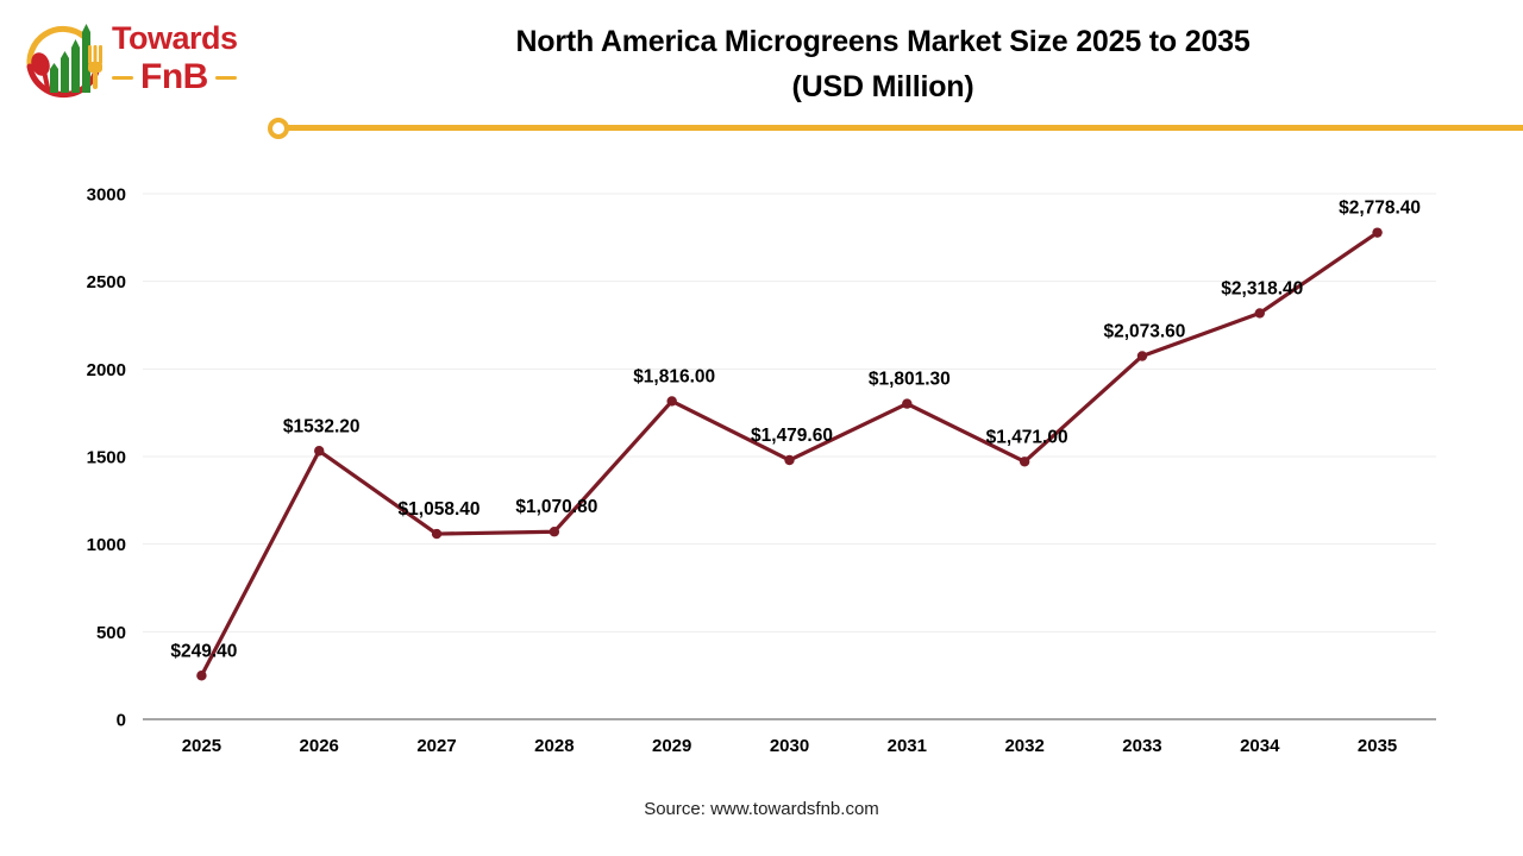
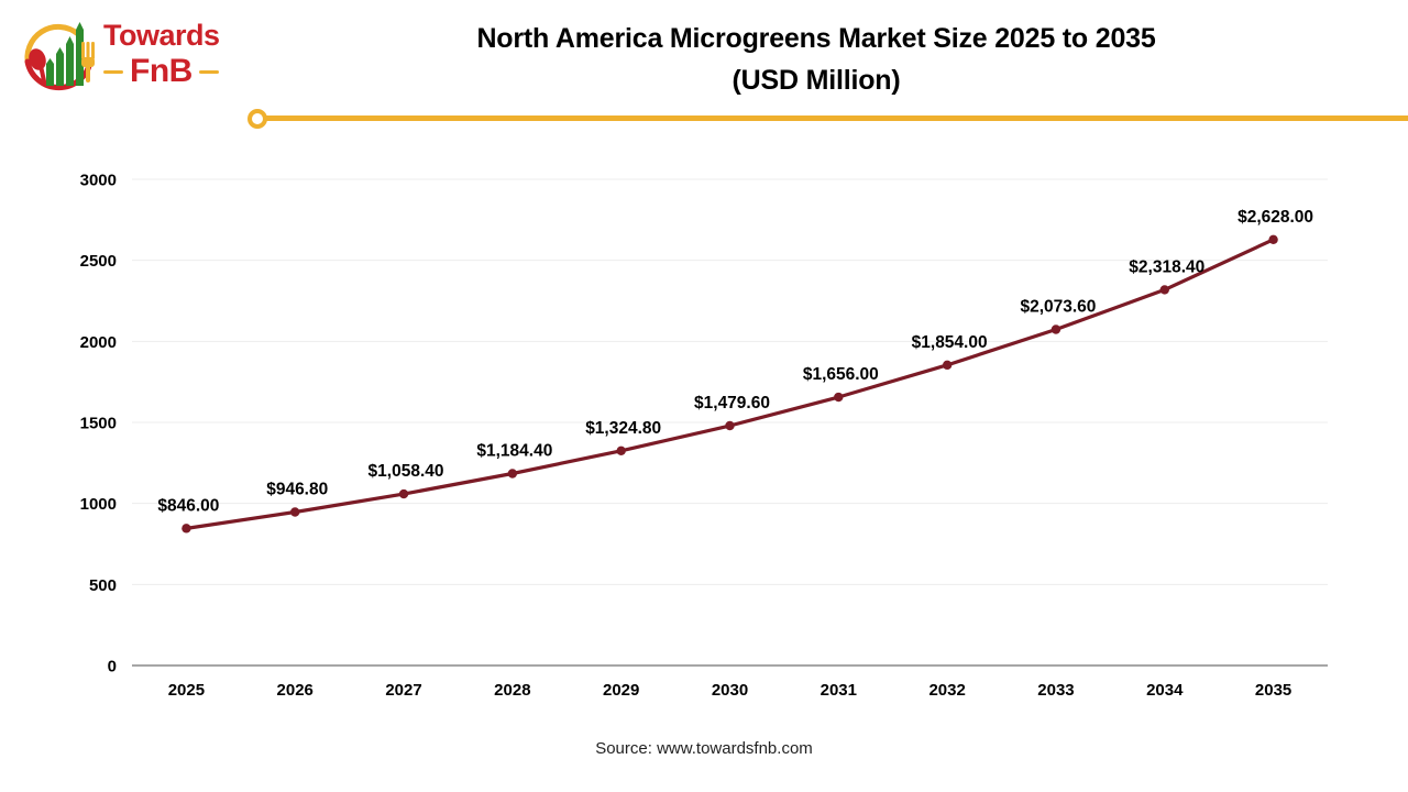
2025: $249.40 -> $846.00
2026: $1532.20 -> $946.80
2028: $1,070.80 -> $1,184.40
2029: $1,816.00 -> $1,324.80
2031: $1,801.30 -> $1,656.00
2032: $1,471.00 -> $1,854.00
2035: $2,778.40 -> $2,628.00
